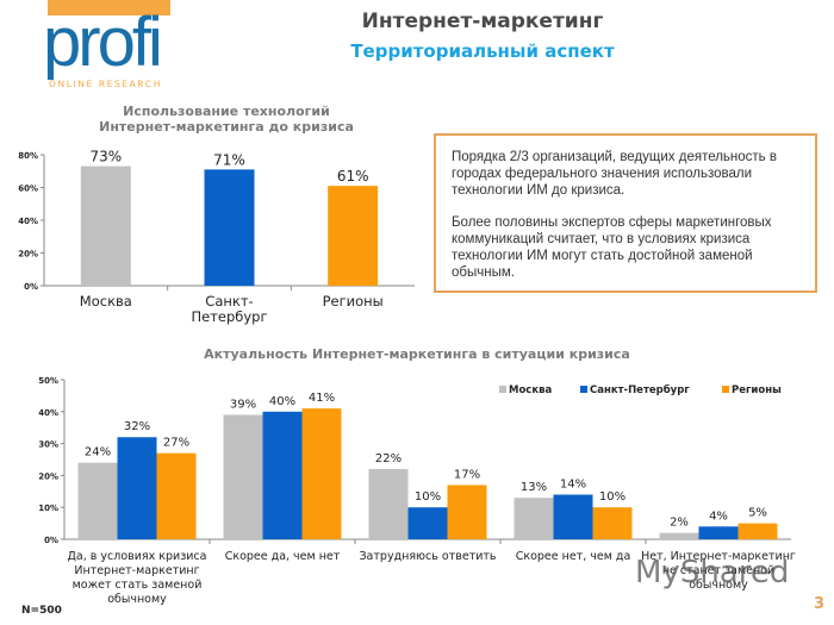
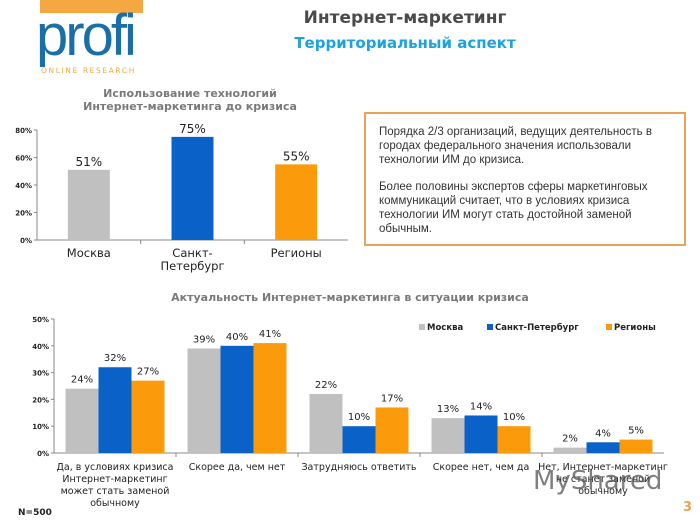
Использование технологий Интернет-маркетинга до кризиса/Москва: 73% -> 51%
Использование технологий Интернет-маркетинга до кризиса/Санкт-Петербург: 71% -> 75%
Использование технологий Интернет-маркетинга до кризиса/Регионы: 61% -> 55%
